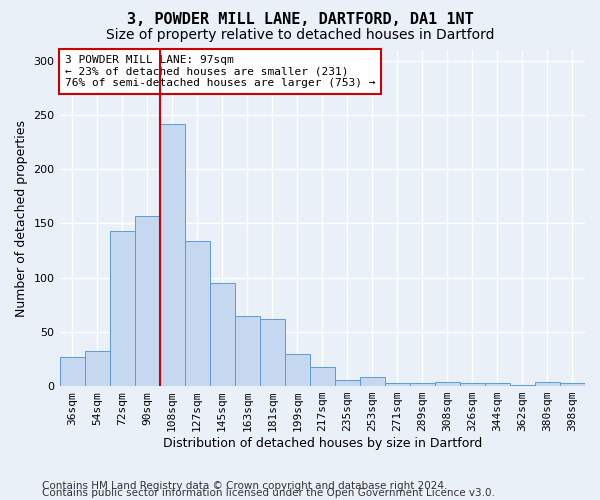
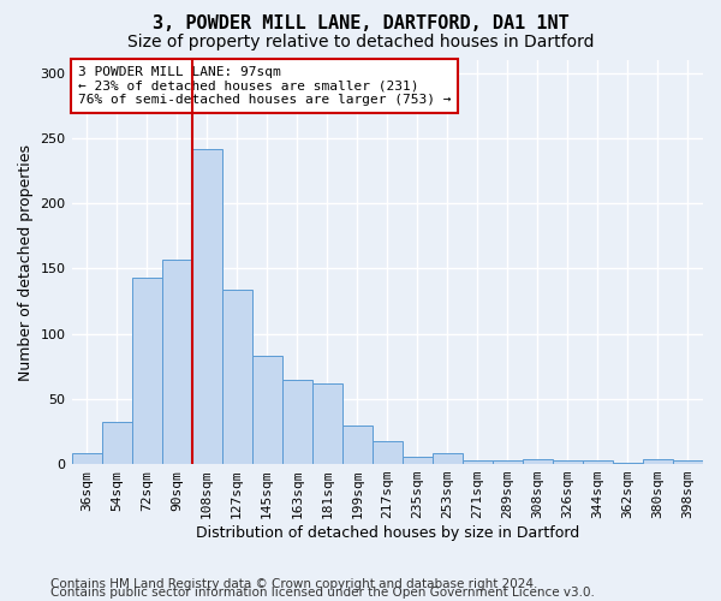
36sqm: 27 -> 8
145sqm: 95 -> 83
